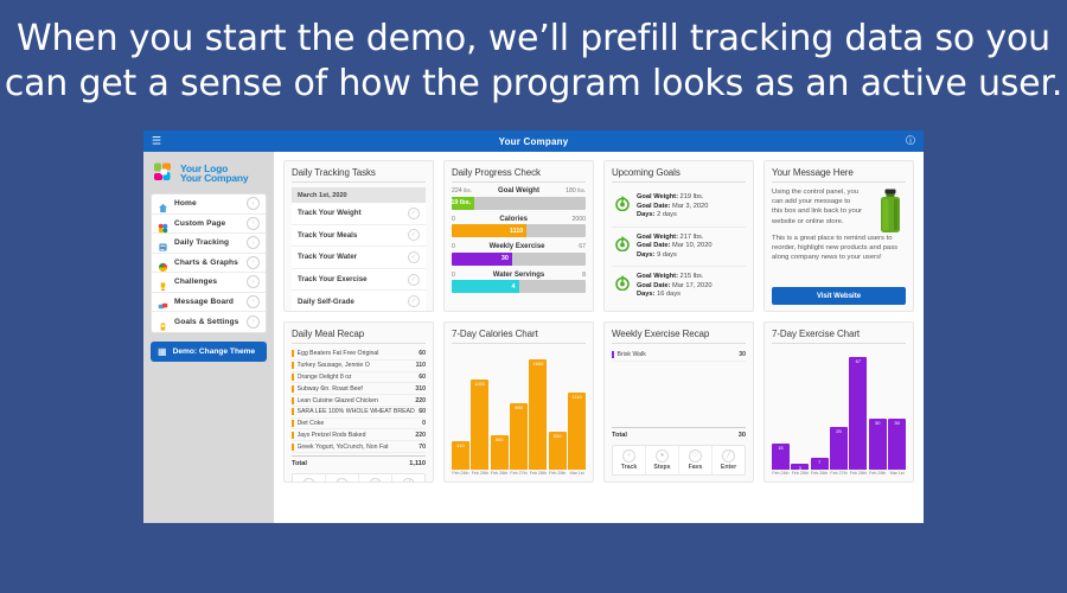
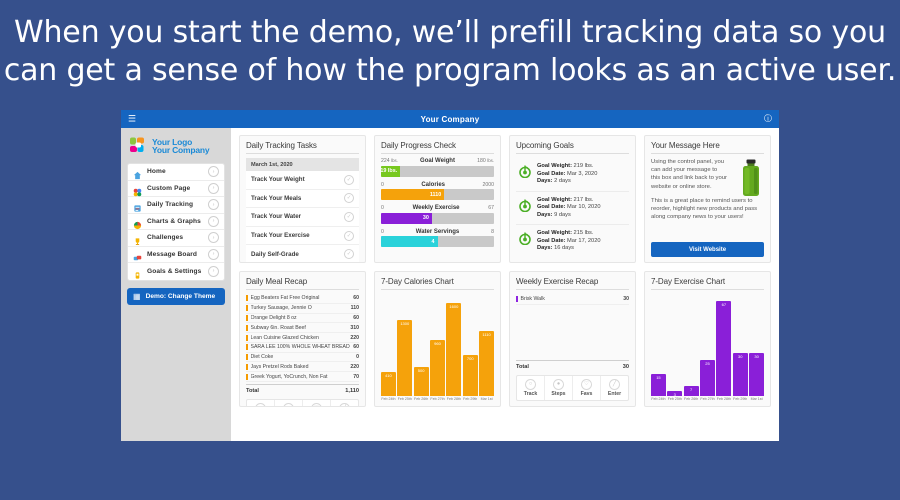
7-Day Calories Chart/Feb 29th: 550 -> 700
